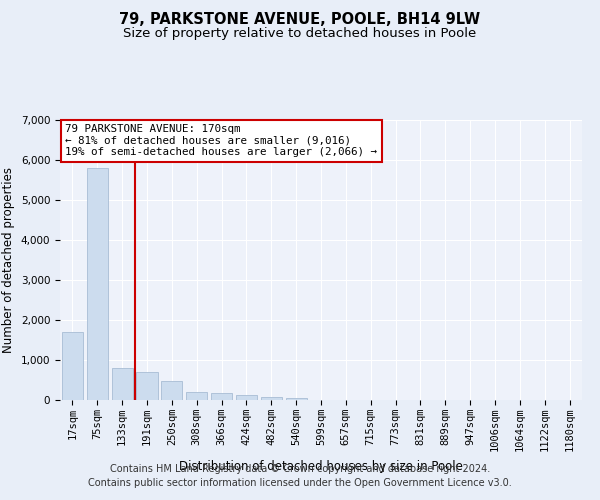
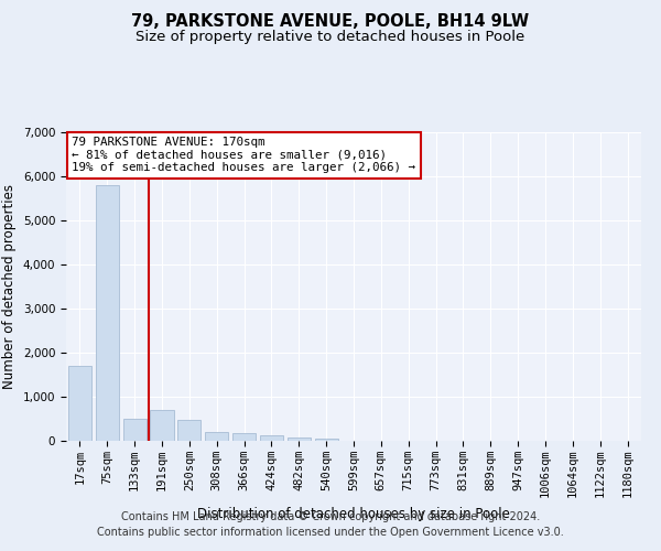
133sqm: 800 -> 500
